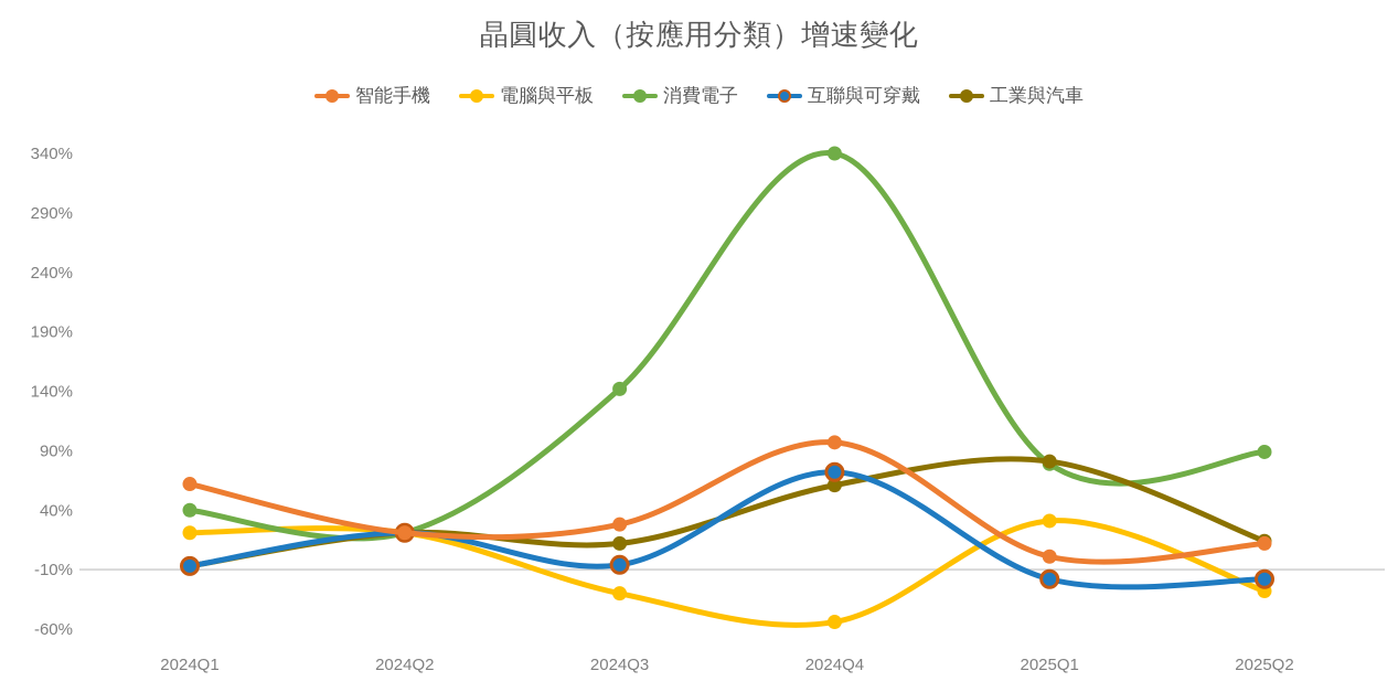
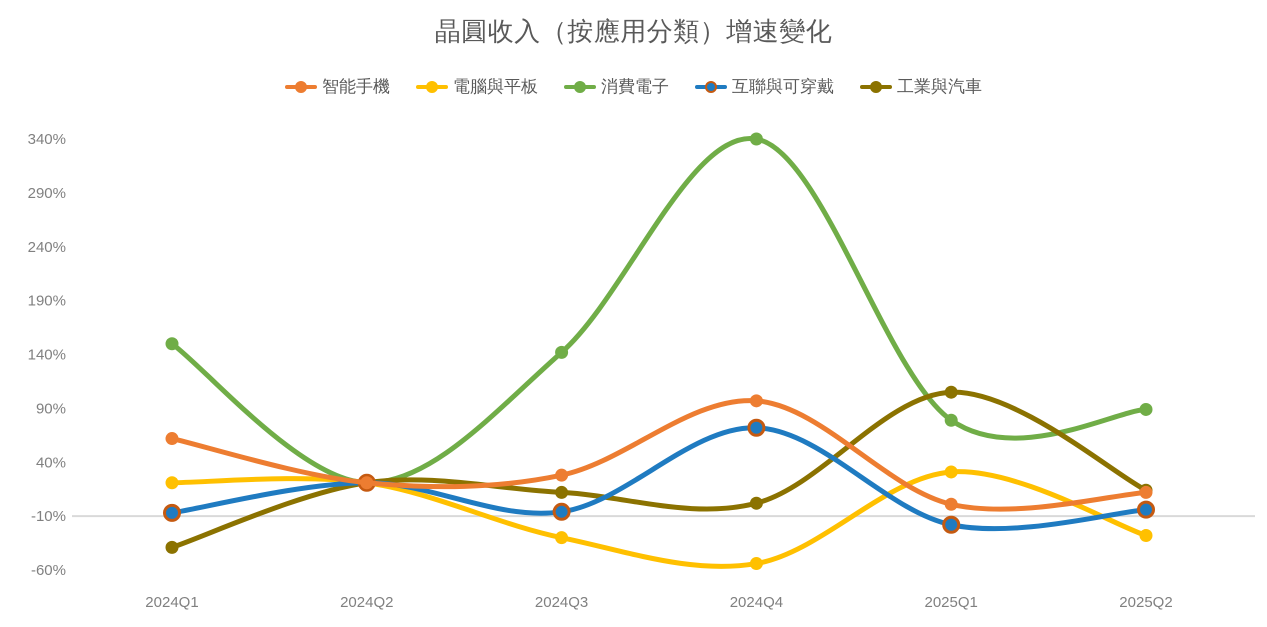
消費電子/2024Q1: 40% -> 150%
工業與汽車/2024Q1: -7% -> -39%
工業與汽車/2024Q4: 61% -> 2%
工業與汽車/2025Q1: 81% -> 105%
互聯與可穿戴/2025Q2: -18% -> -4%
